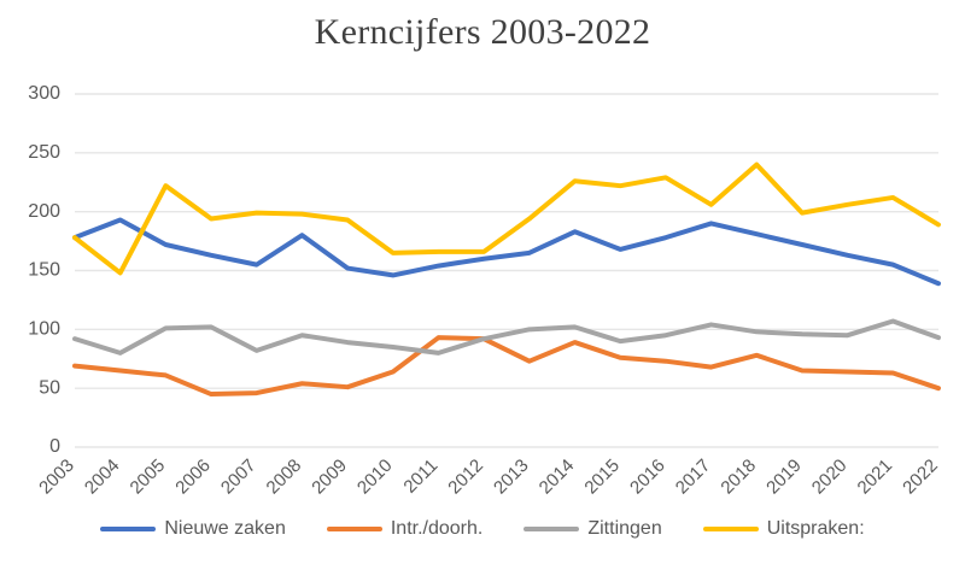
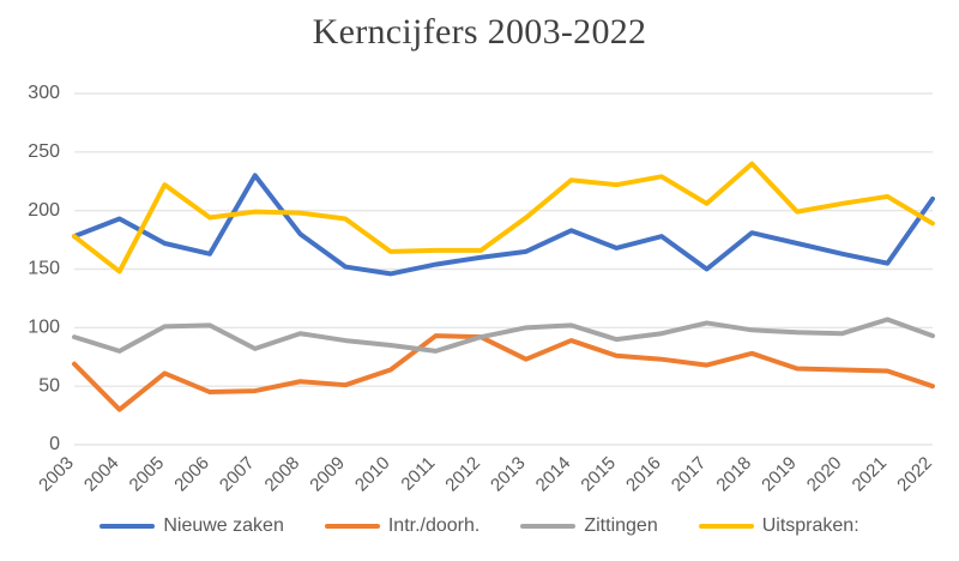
Intr./doorh./2004: 60 -> 30
Nieuwe zaken/2007: 160 -> 230
Nieuwe zaken/2017: 190 -> 150
Nieuwe zaken/2022: 140 -> 210
